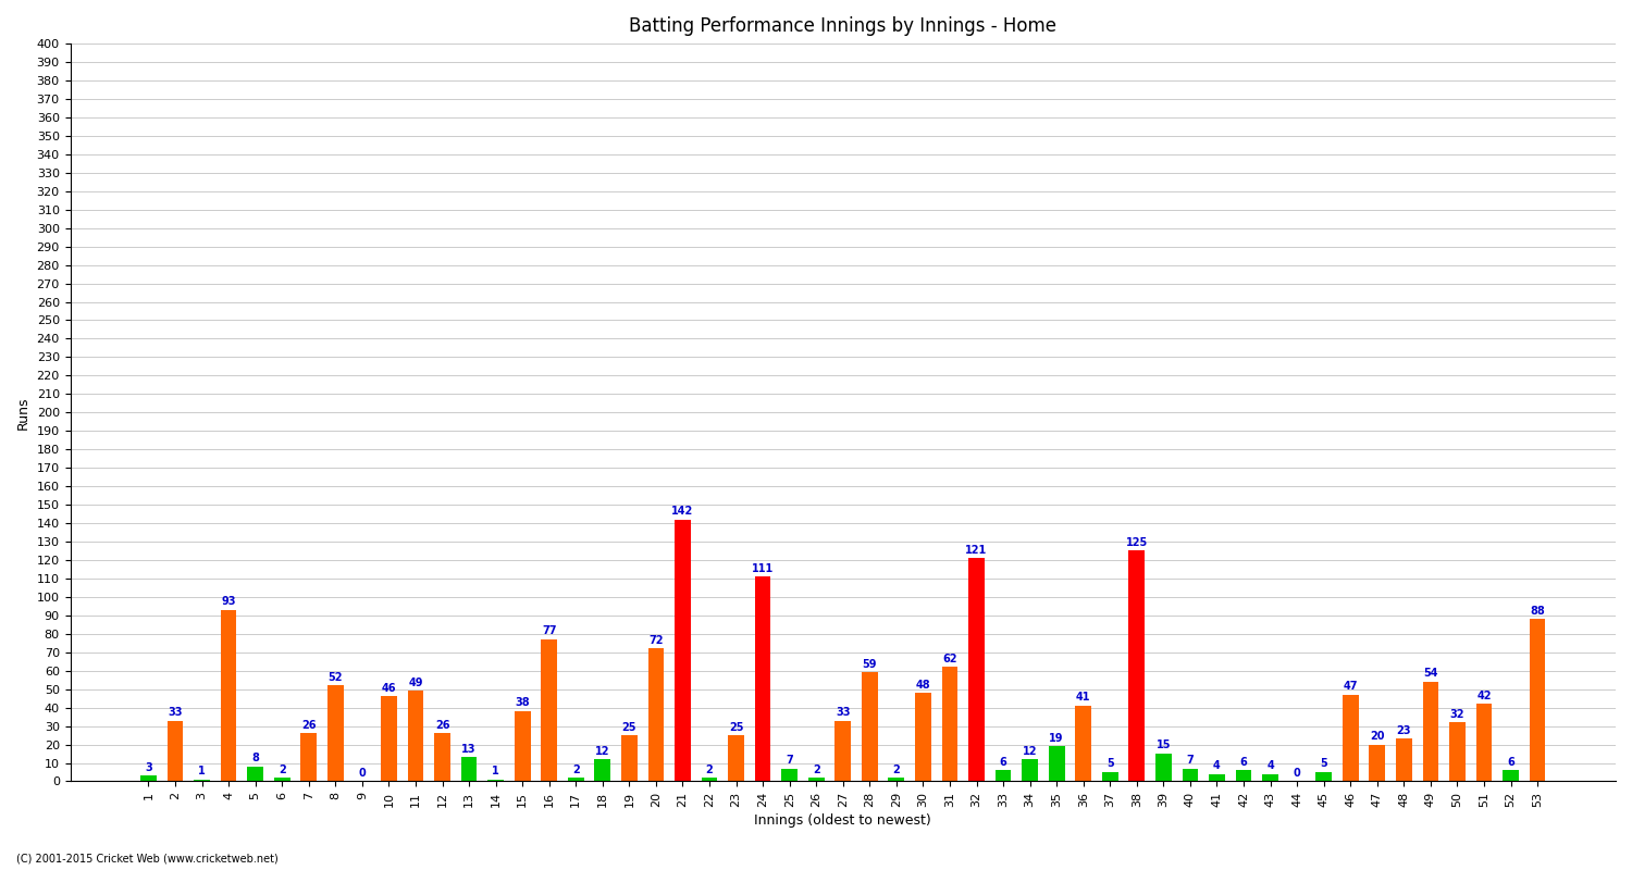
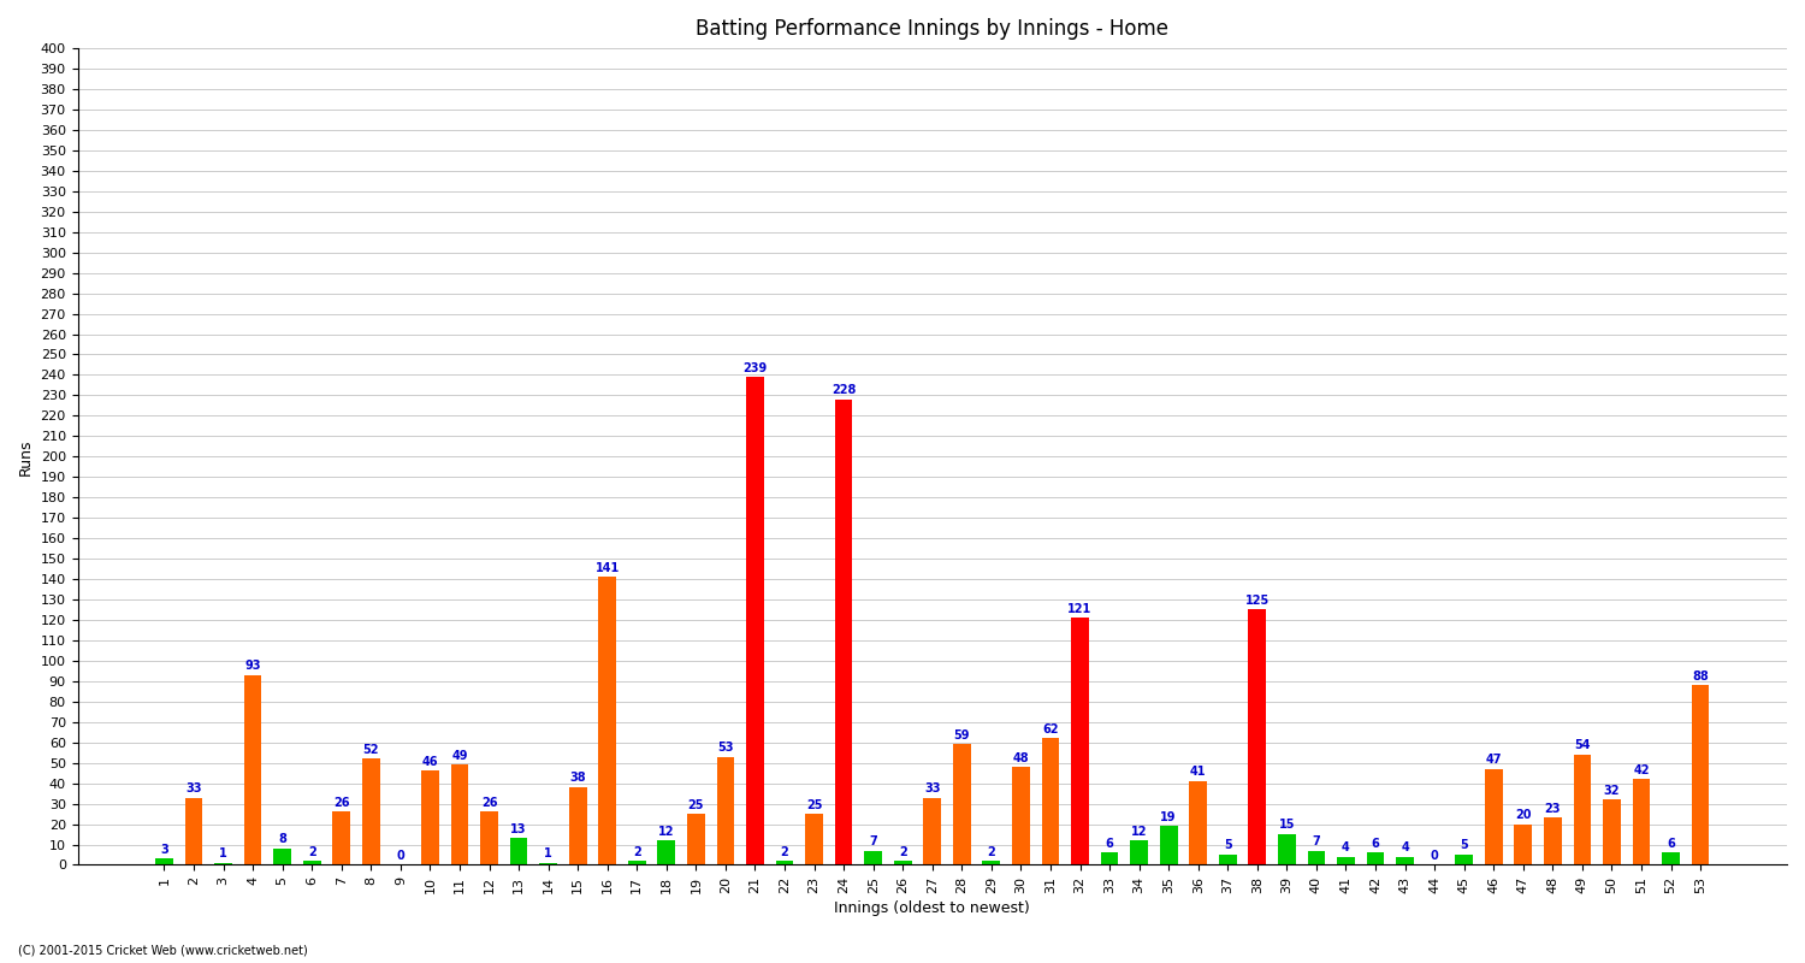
16: 77 -> 141
20: 72 -> 53
21: 142 -> 239
24: 111 -> 228
